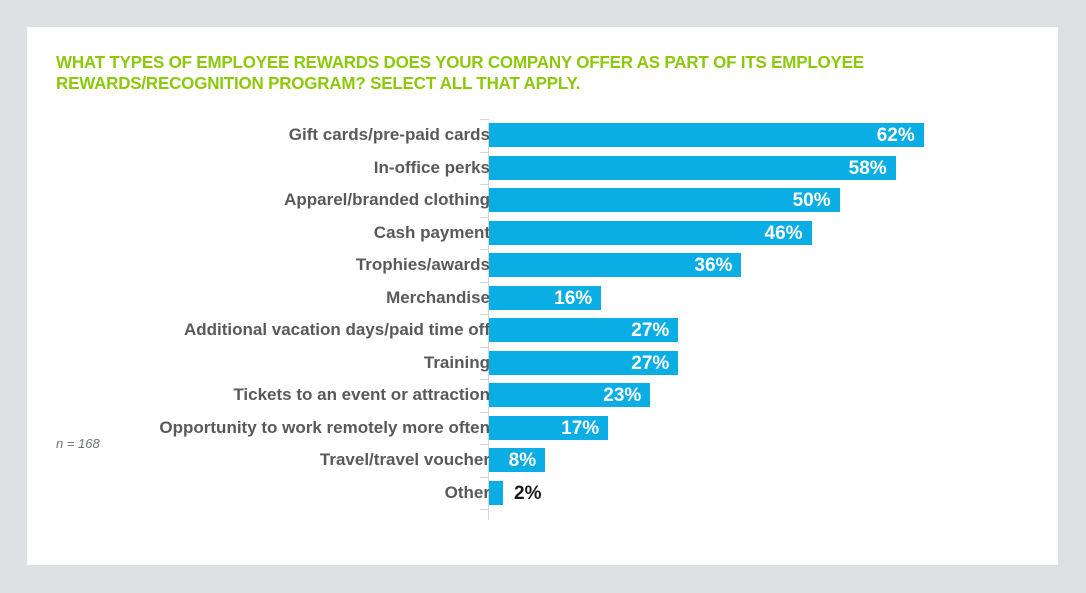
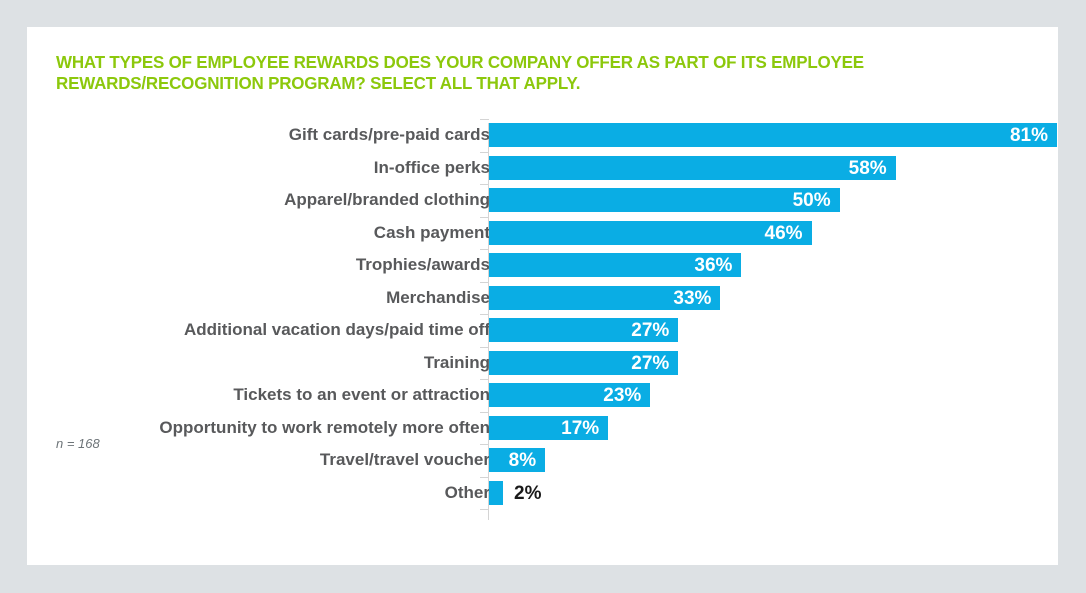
Gift cards/pre-paid cards: 62% -> 81%
Merchandise: 16% -> 33%
